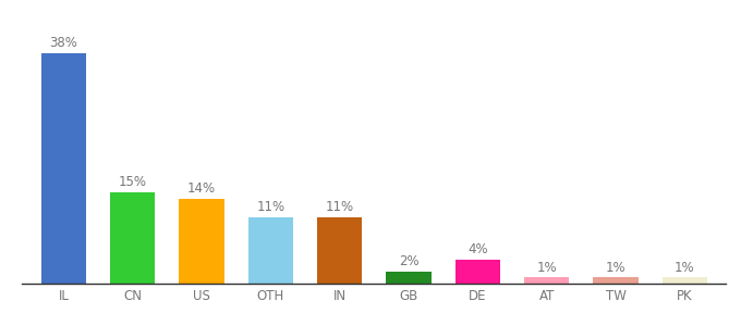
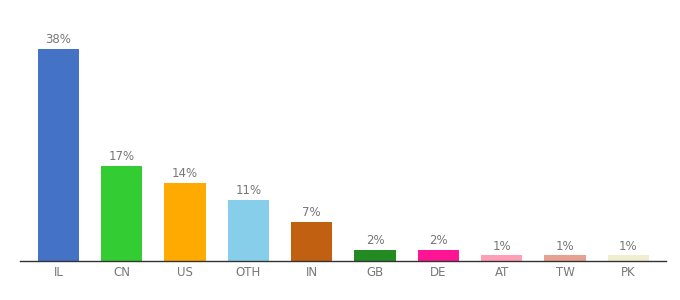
CN: 15% -> 17%
IN: 11% -> 7%
DE: 4% -> 2%
